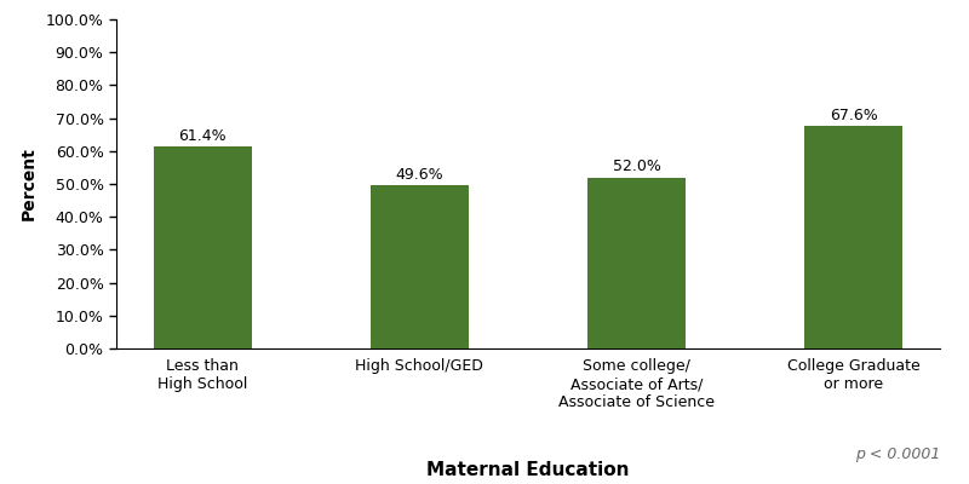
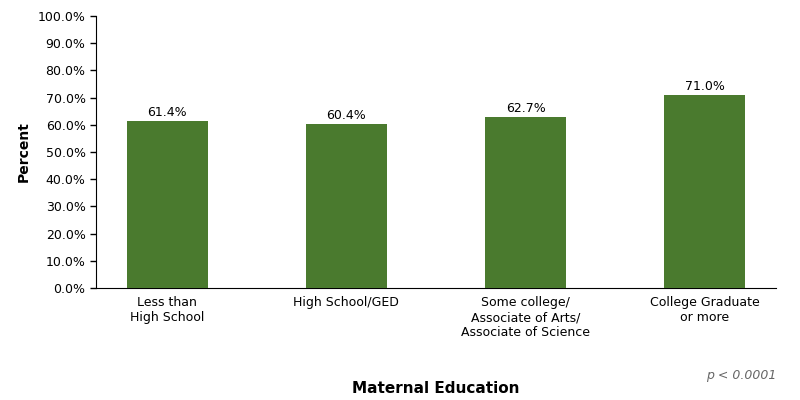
High School/GED: 49.6% -> 60.4%
Some college/ Associate of Arts/ Associate of Science: 52.0% -> 62.7%
College Graduate or more: 67.6% -> 71.0%
